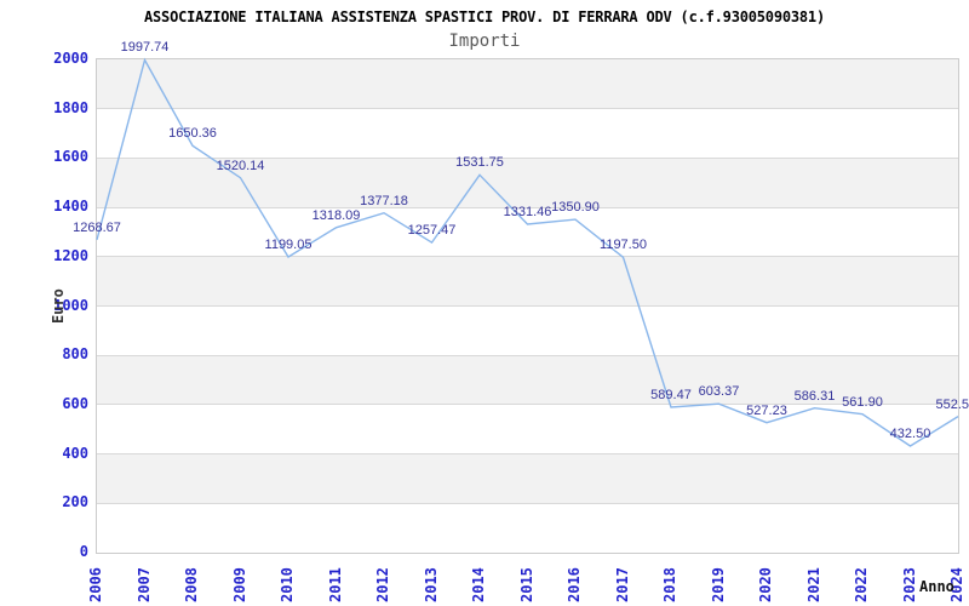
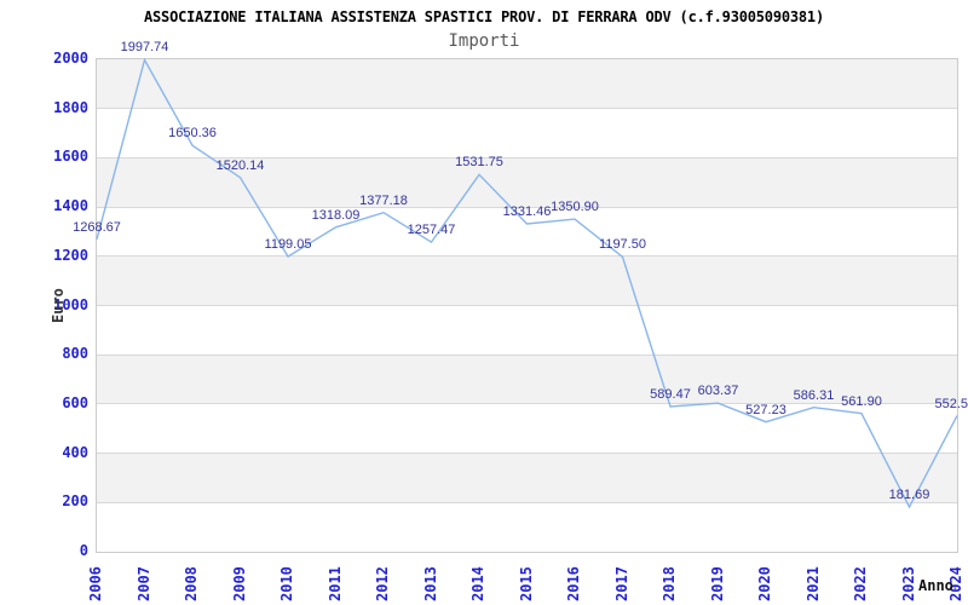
2023: 432.50 -> 181.69
